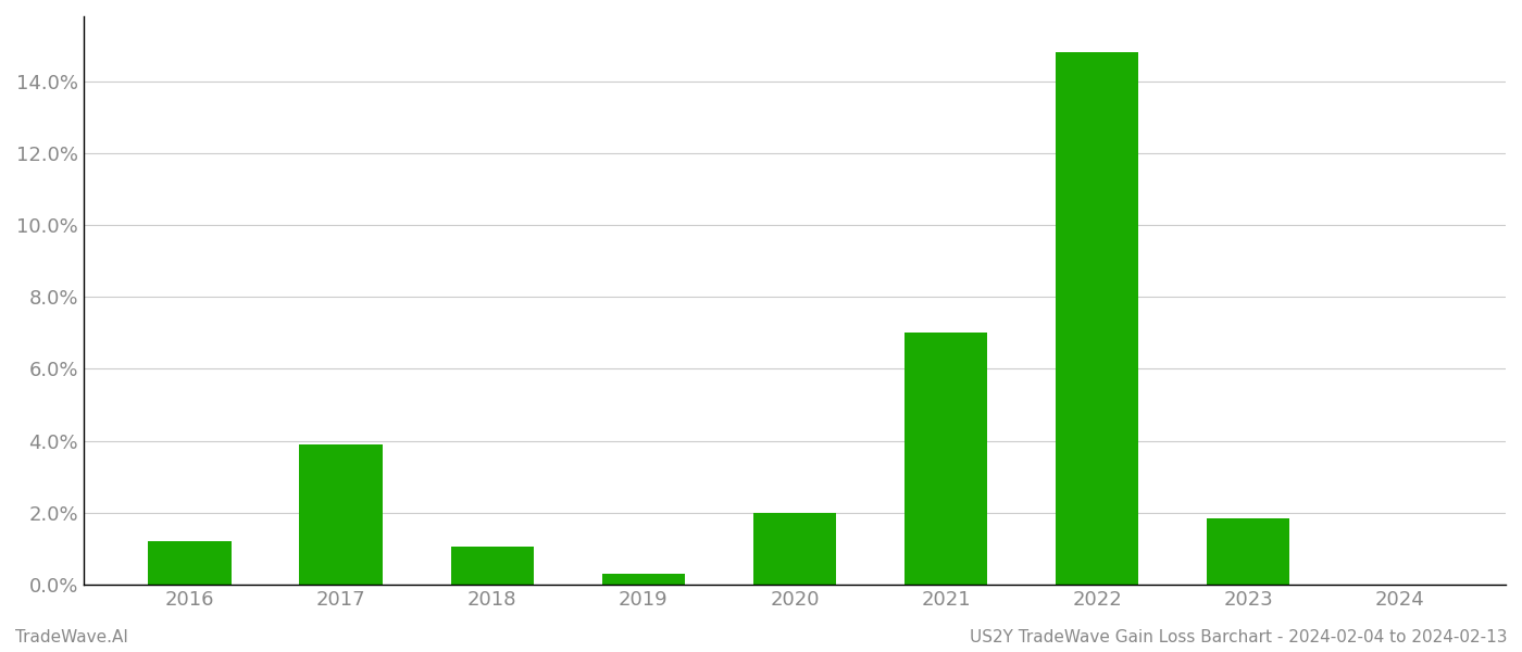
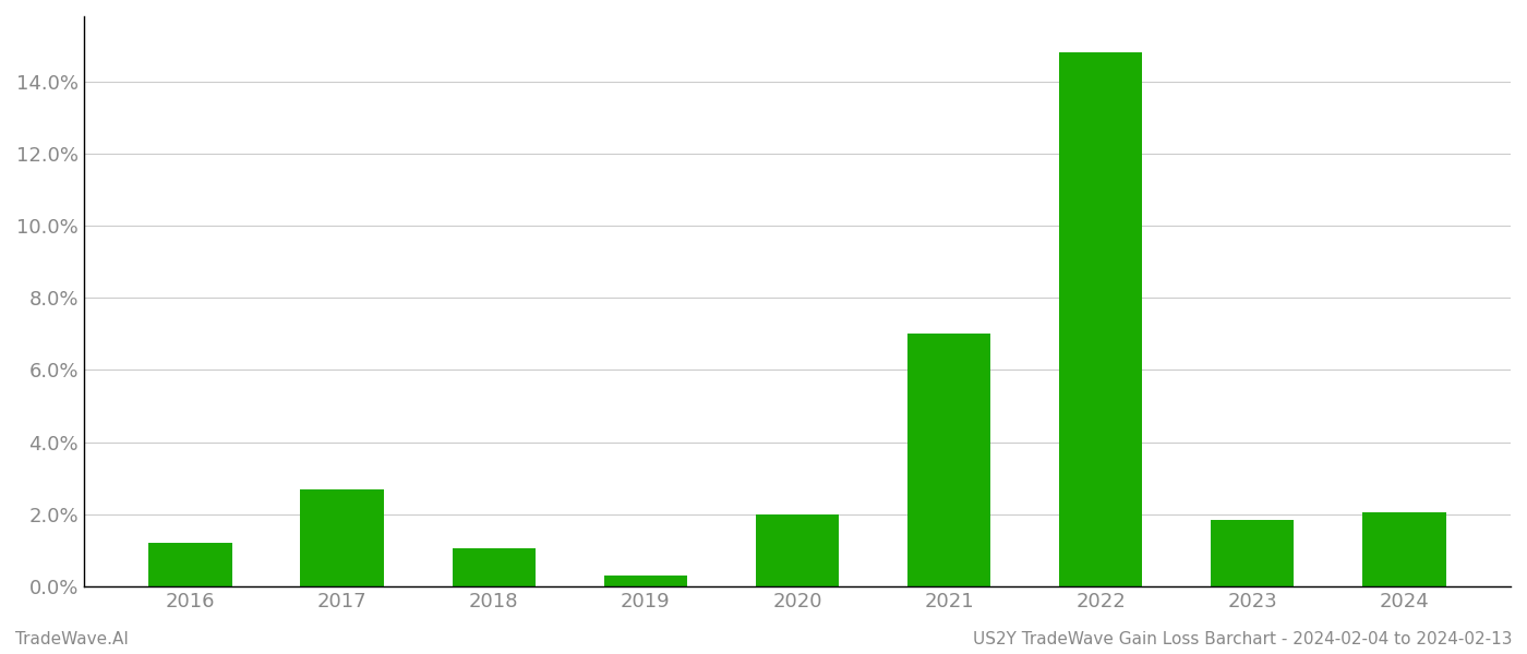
2017: 3.90% -> 2.70%
2024: 0.01% -> 2.05%
